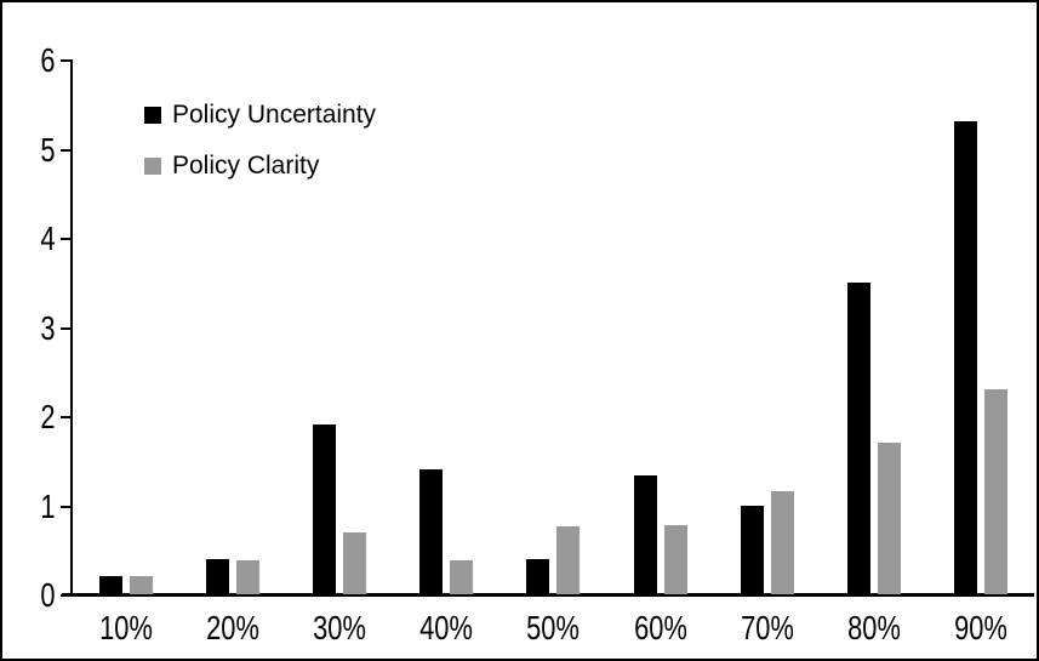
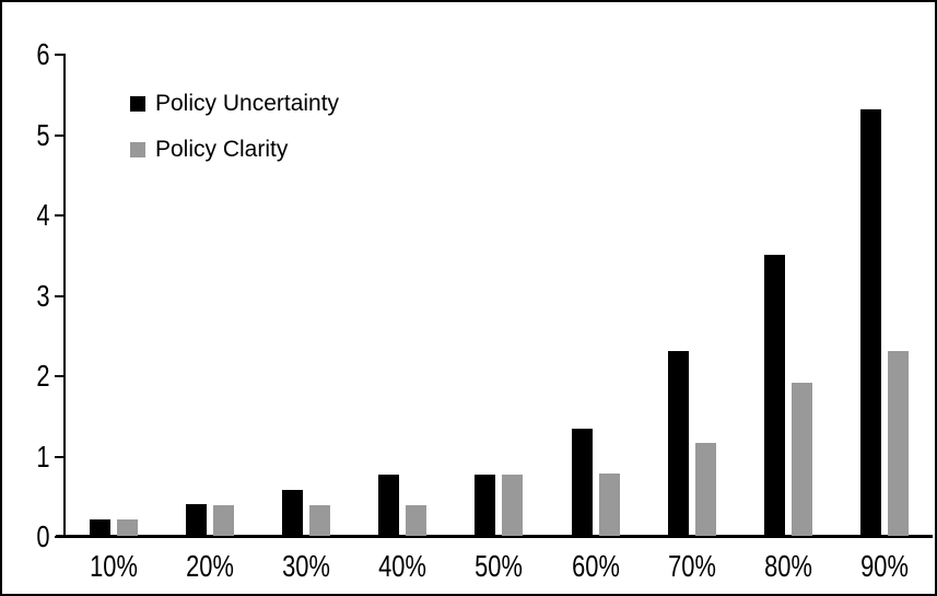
Policy Uncertainty/30%: 1.9 -> 0.6
Policy Clarity/30%: 0.7 -> 0.4
Policy Uncertainty/40%: 1.4 -> 0.8
Policy Uncertainty/50%: 0.4 -> 0.8
Policy Uncertainty/70%: 1.0 -> 2.3
Policy Clarity/80%: 1.7 -> 1.9
